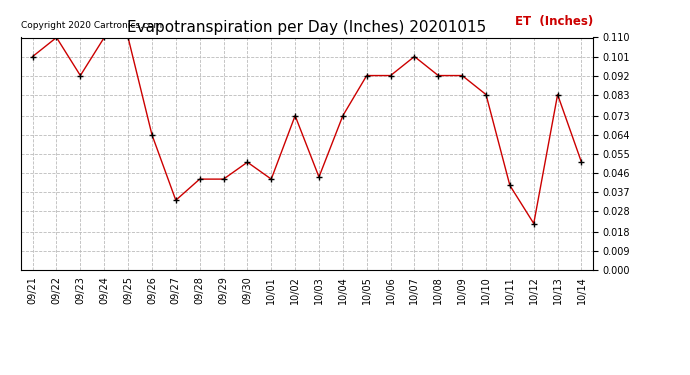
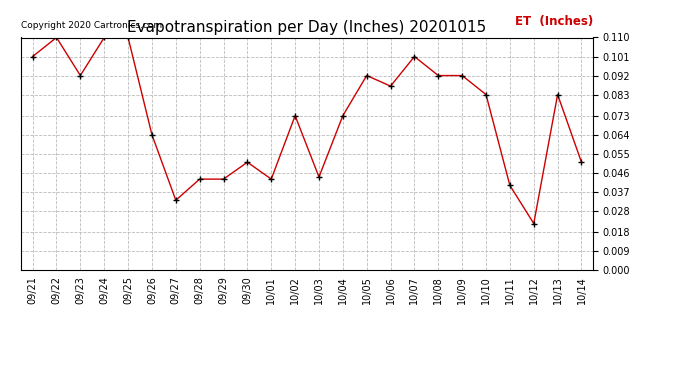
10/06: 0.092 -> 0.087
